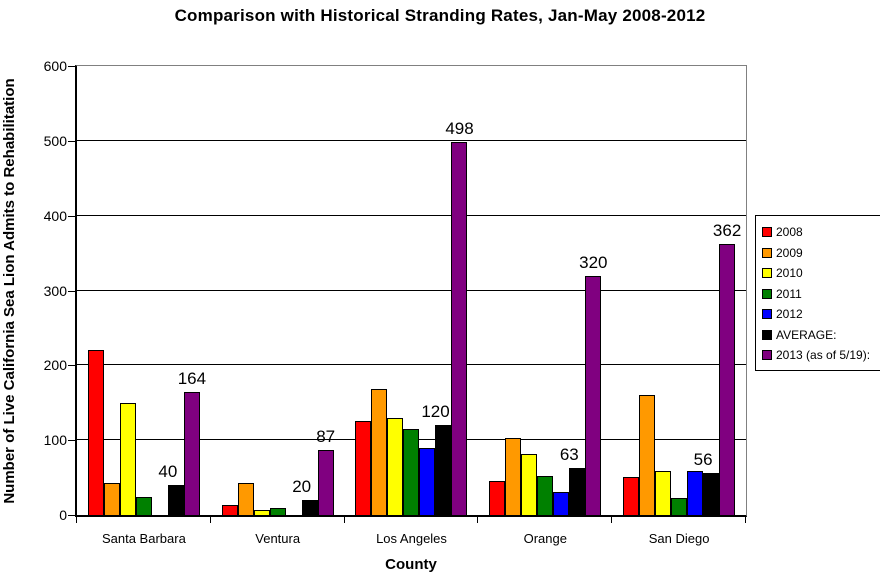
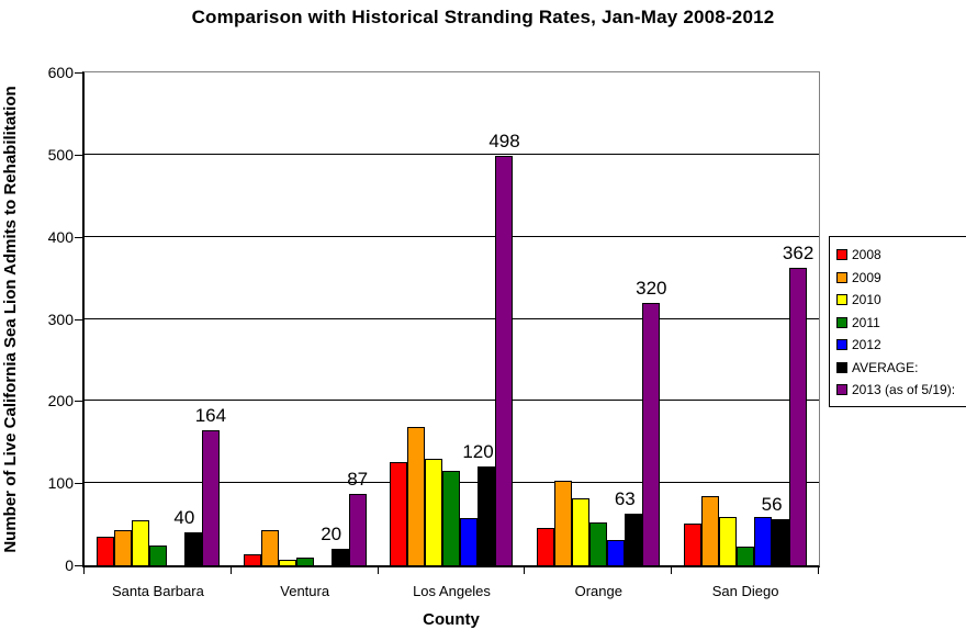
2008/Santa Barbara: 220 -> 40
2010/Santa Barbara: 150 -> 60
2012/Los Angeles: 90 -> 60
2009/San Diego: 160 -> 80
